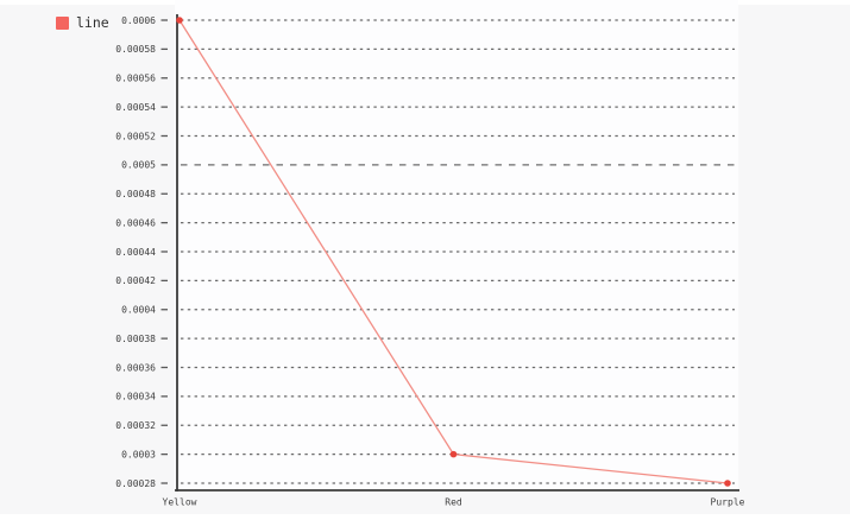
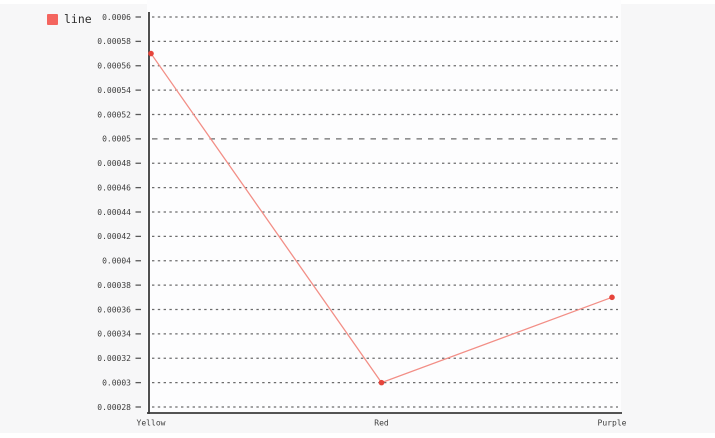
Yellow: 0.00060 -> 0.00057
Purple: 0.00028 -> 0.00037
